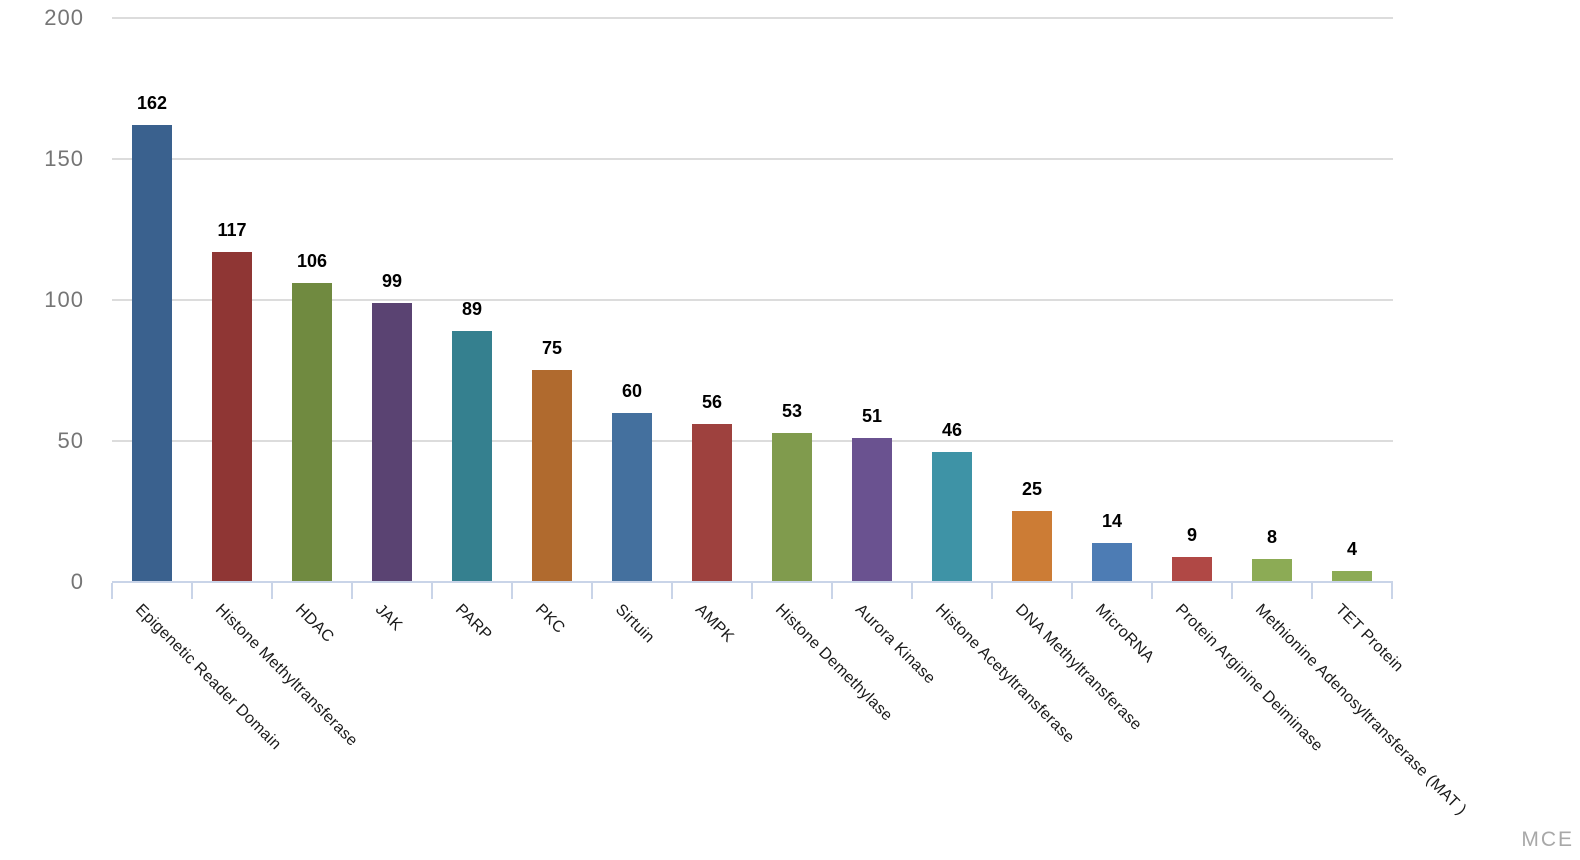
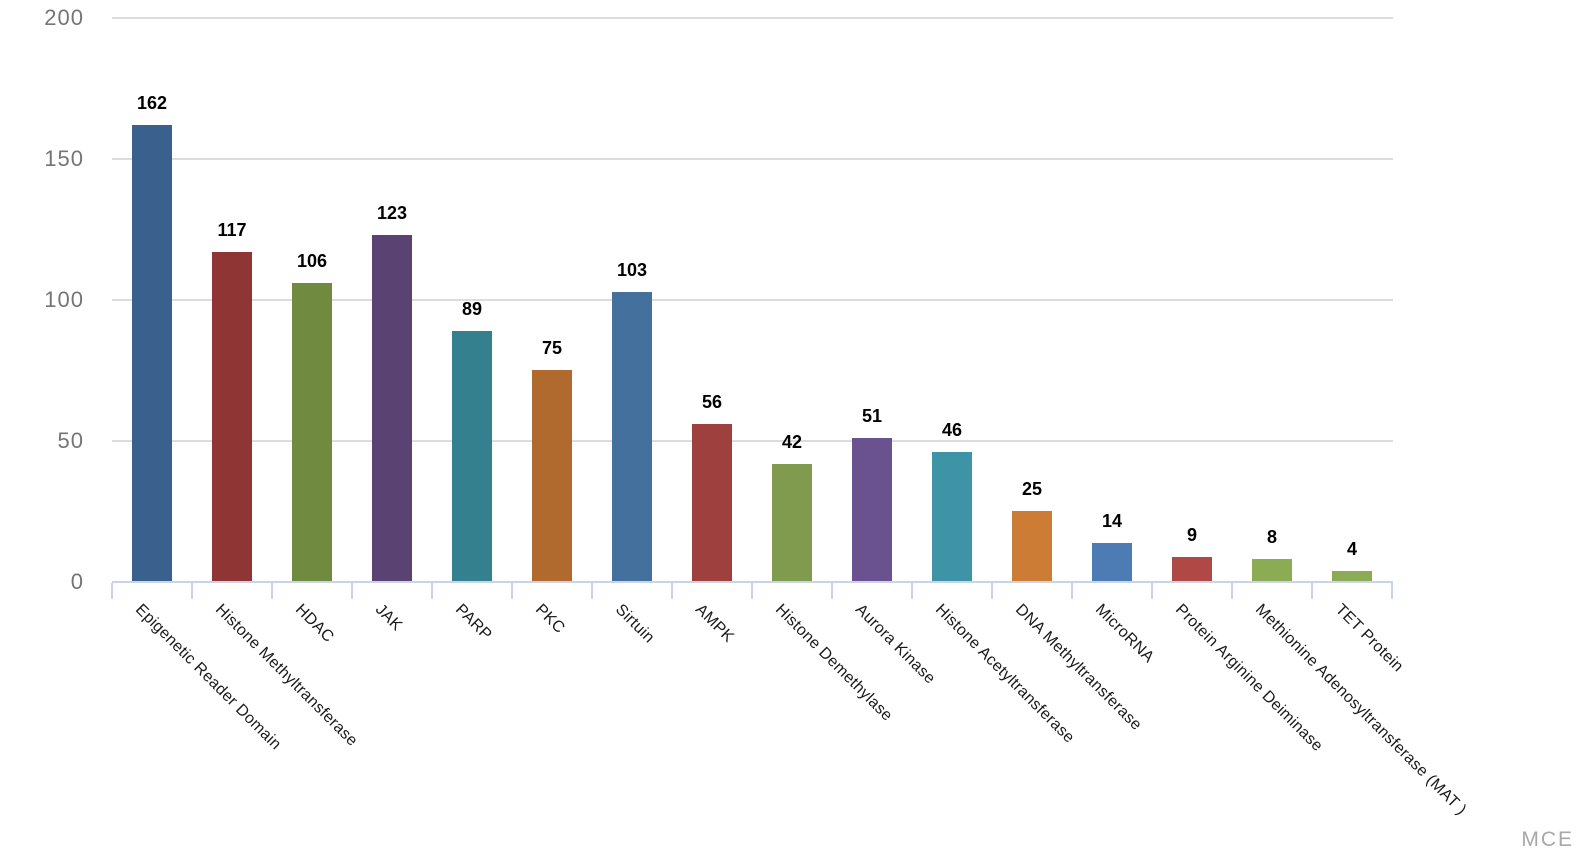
JAK: 99 -> 123
Sirtuin: 60 -> 103
Histone Demethylase: 53 -> 42
